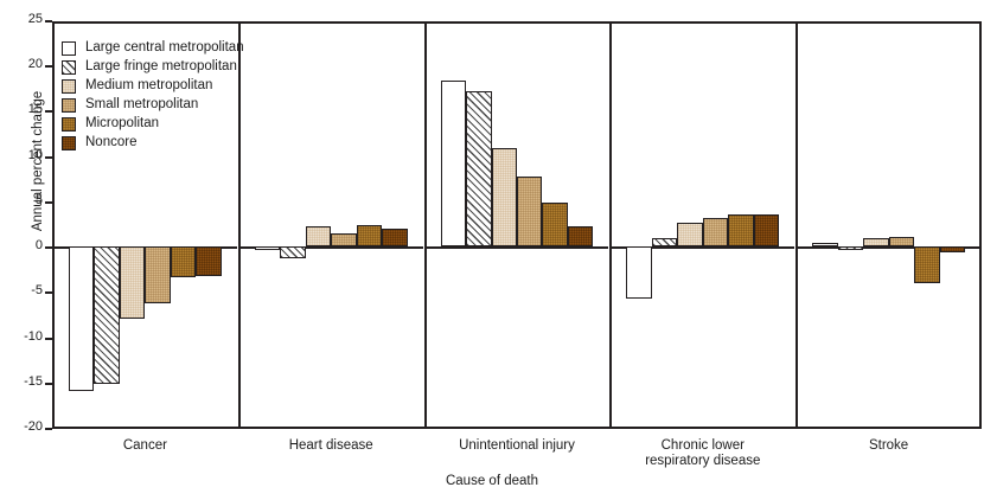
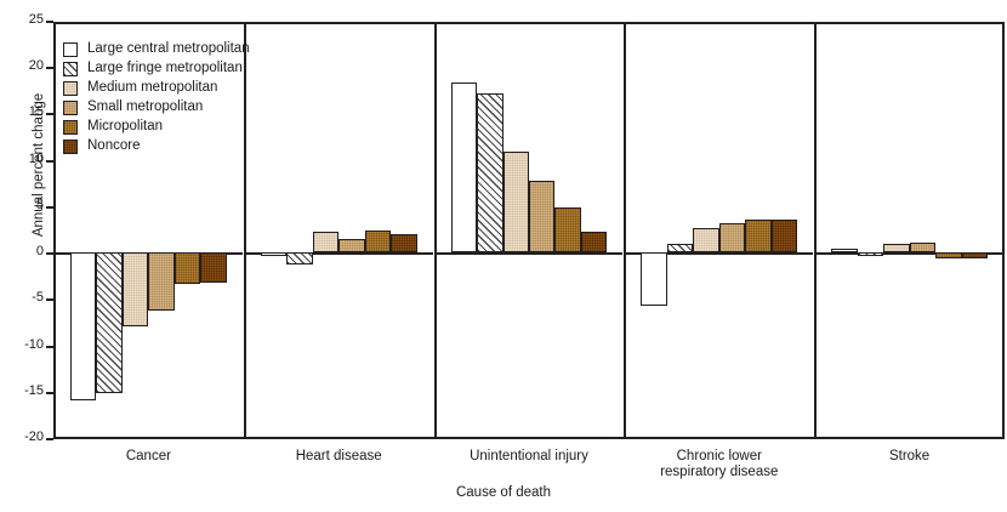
Micropolitan/Stroke: -4 -> -1
